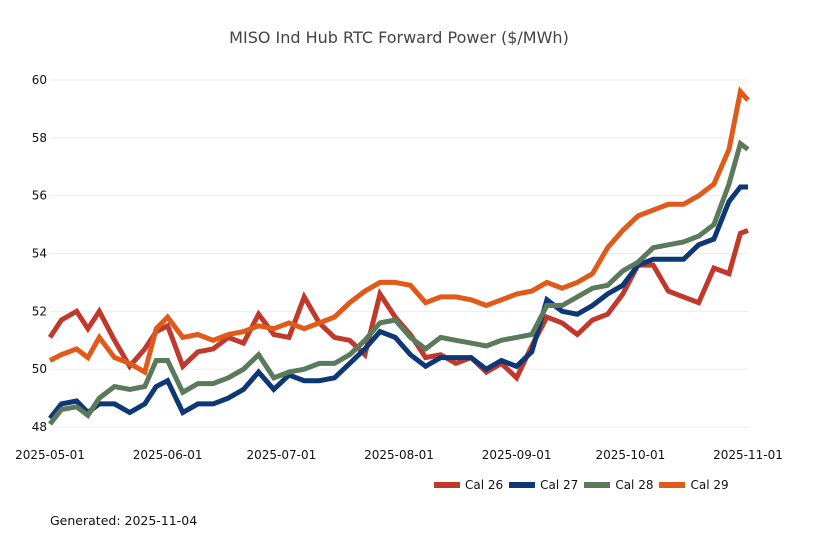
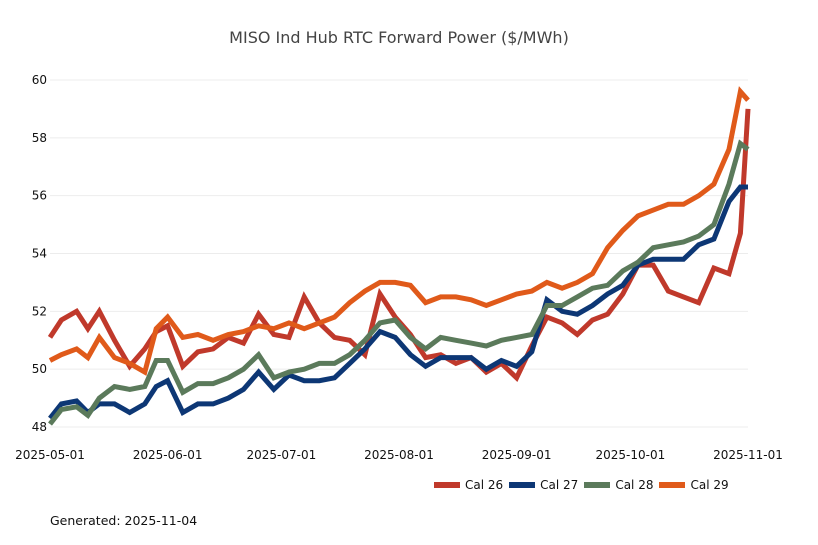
Cal 26/2025-11-01: 54.8 -> 59.0
